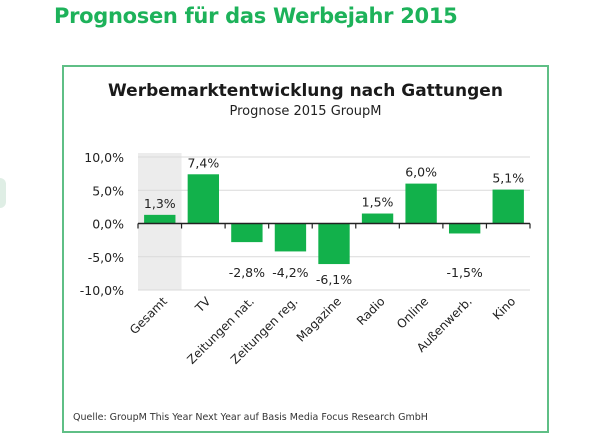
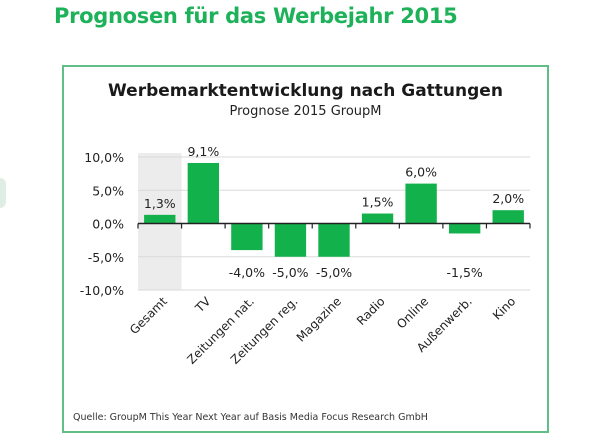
TV: 7,4% -> 9,1%
Zeitungen nat.: -2,8% -> -4,0%
Zeitungen reg.: -4,2% -> -5,0%
Magazine: -6,1% -> -5,0%
Kino: 5,1% -> 2,0%
